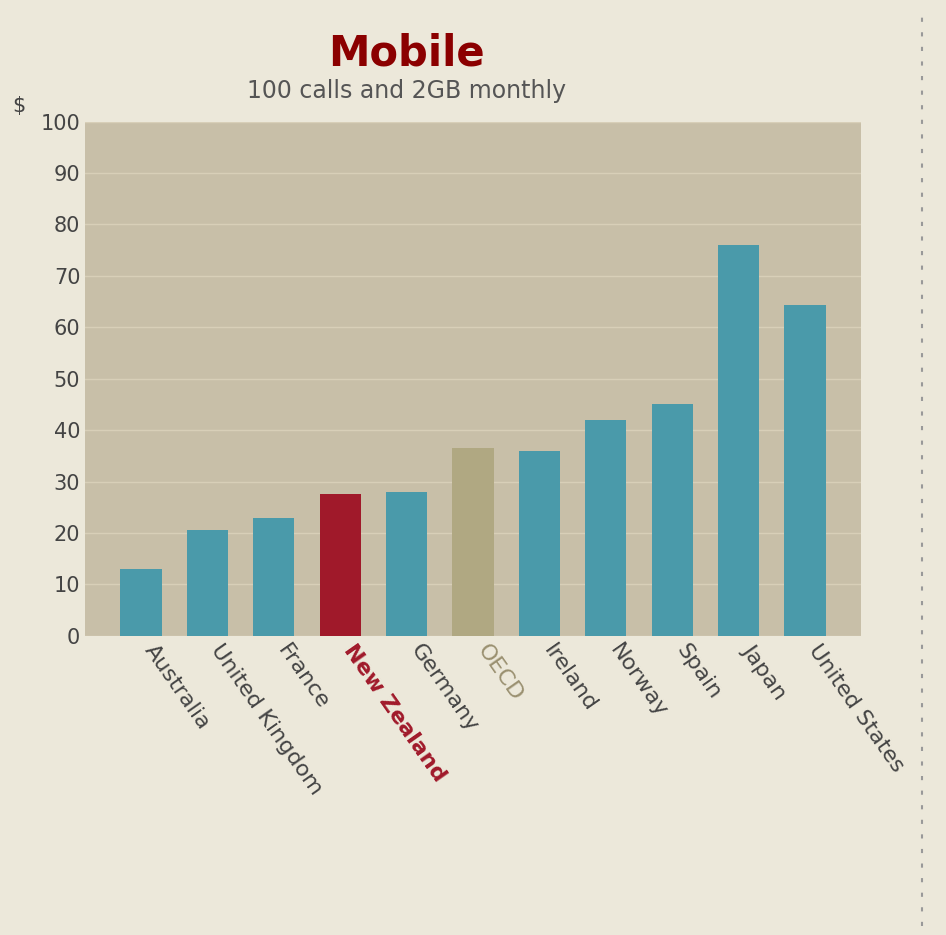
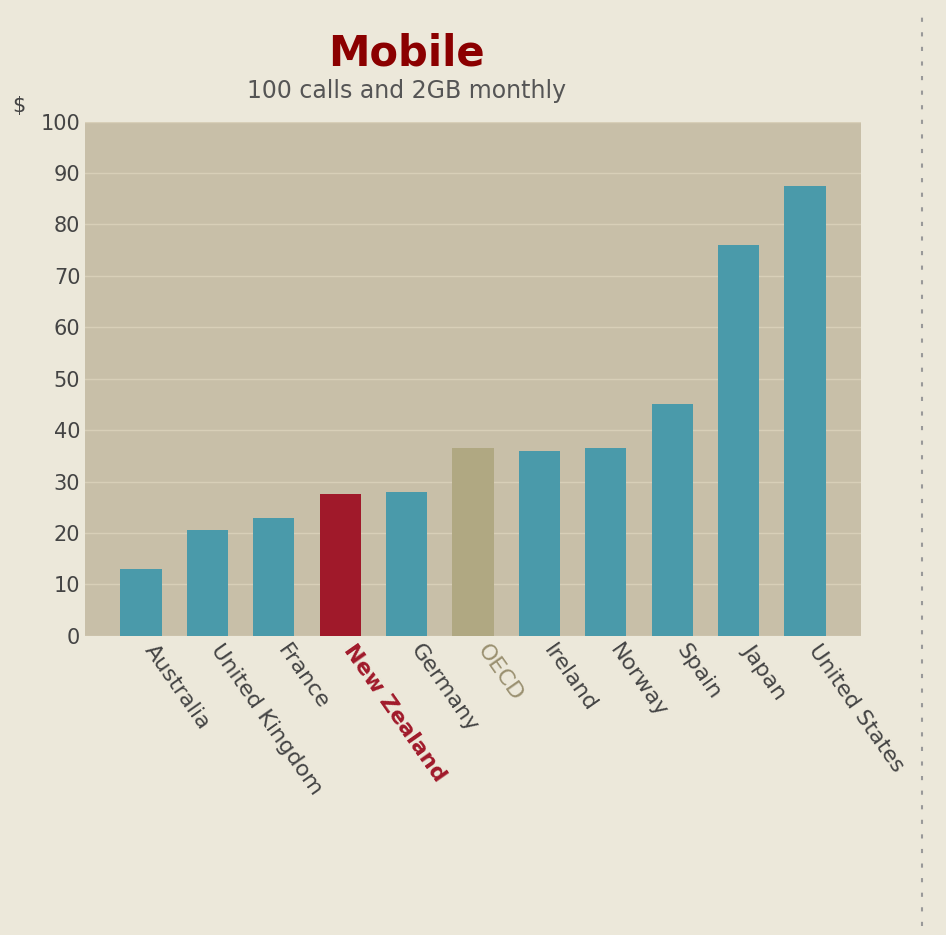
Norway: 42.0 -> 36.5
United States: 64.4 -> 87.5
